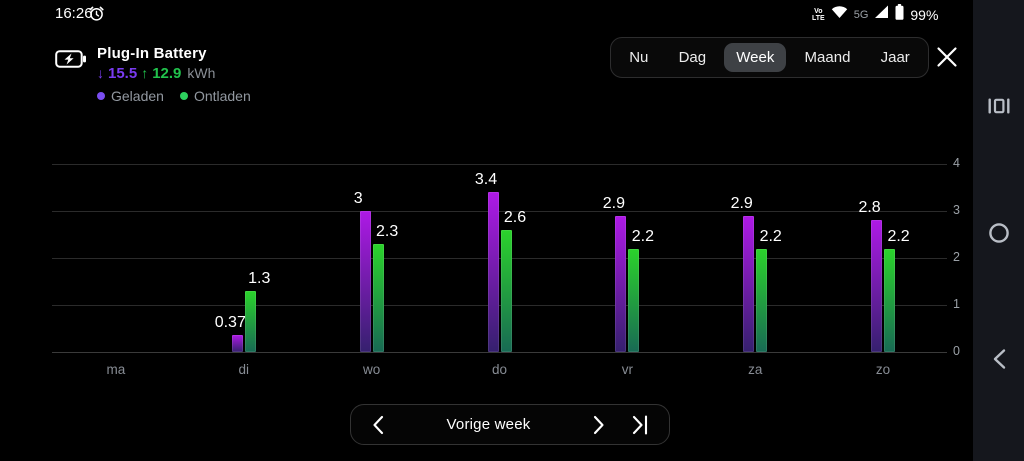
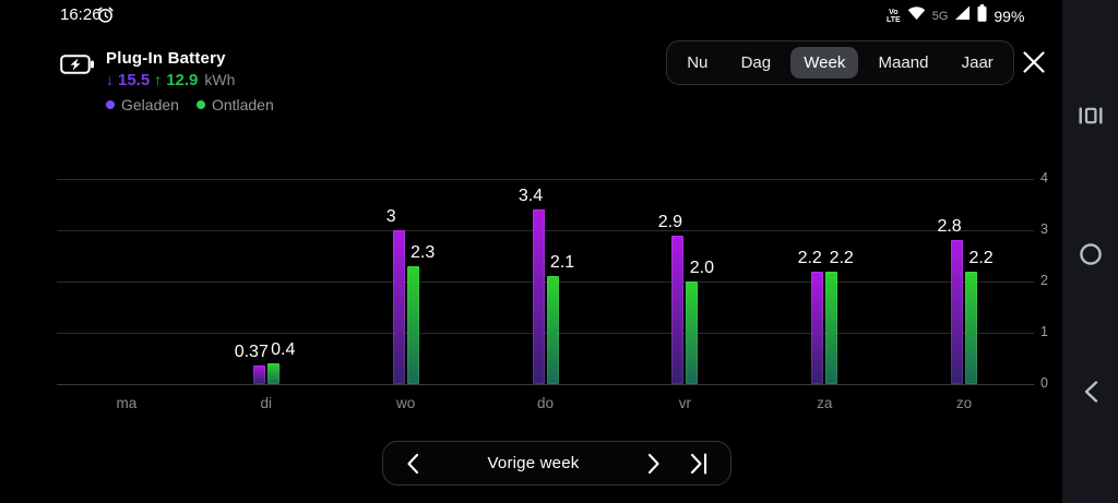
Ontladen/di: 1.3 -> 0.4
Ontladen/do: 2.6 -> 2.1
Ontladen/vr: 2.2 -> 2.0
Geladen/za: 2.9 -> 2.2
